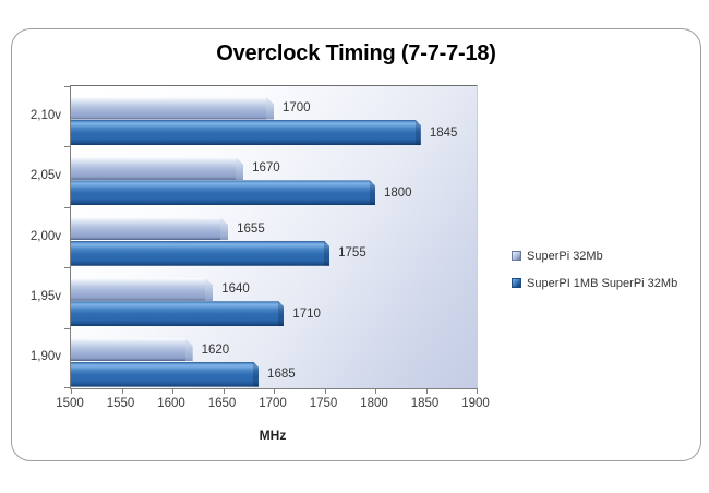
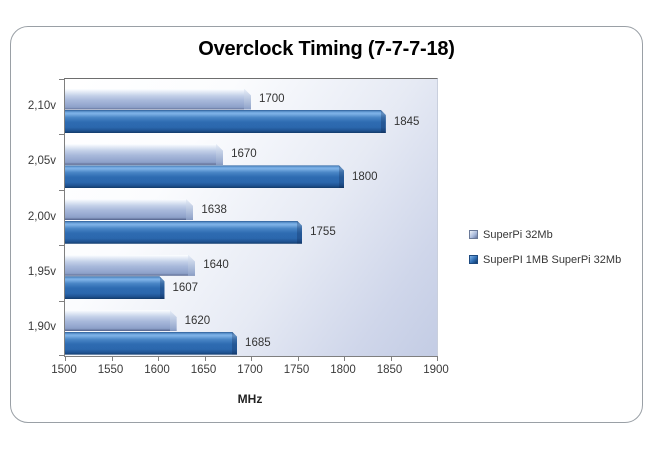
SuperPi 32Mb/2,00v: 1655 -> 1638
SuperPI 1MB SuperPi 32Mb/1,95v: 1710 -> 1607
